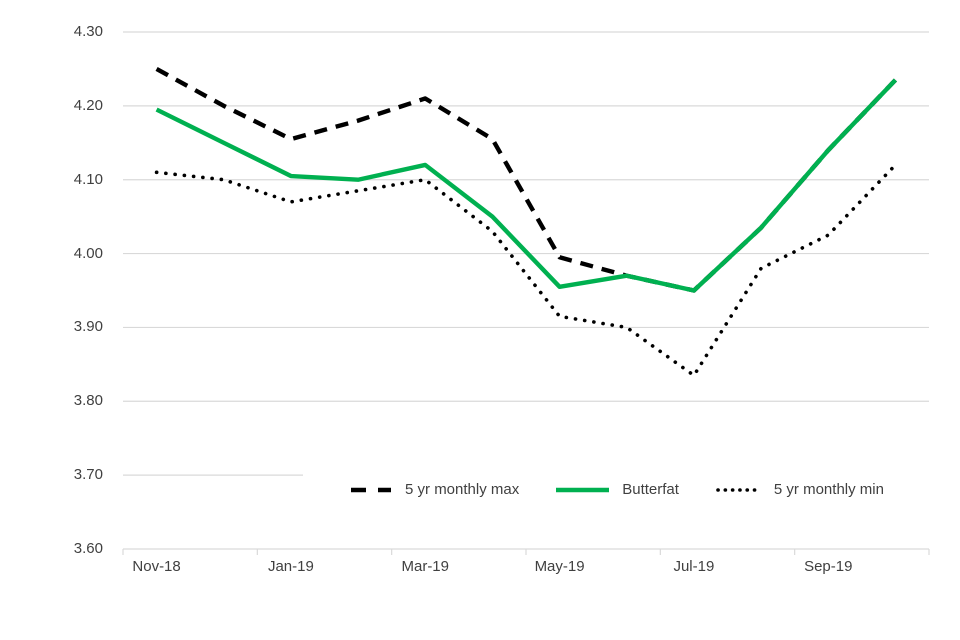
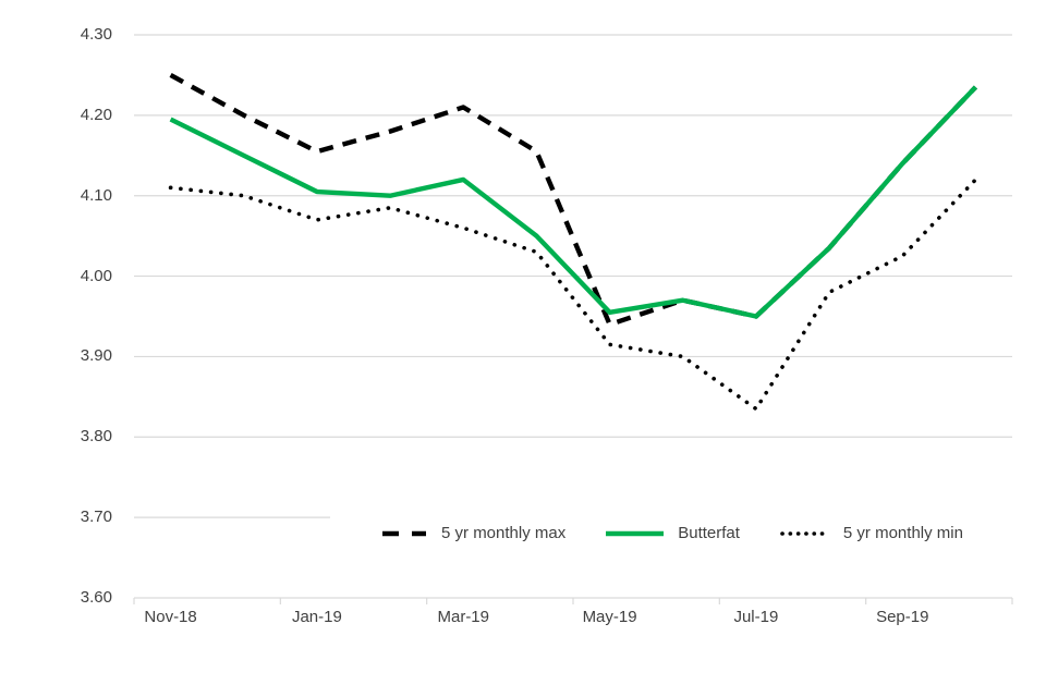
5 yr monthly min/Mar-19: 4.10 -> 4.06
5 yr monthly max/May-19: 4.00 -> 3.94
